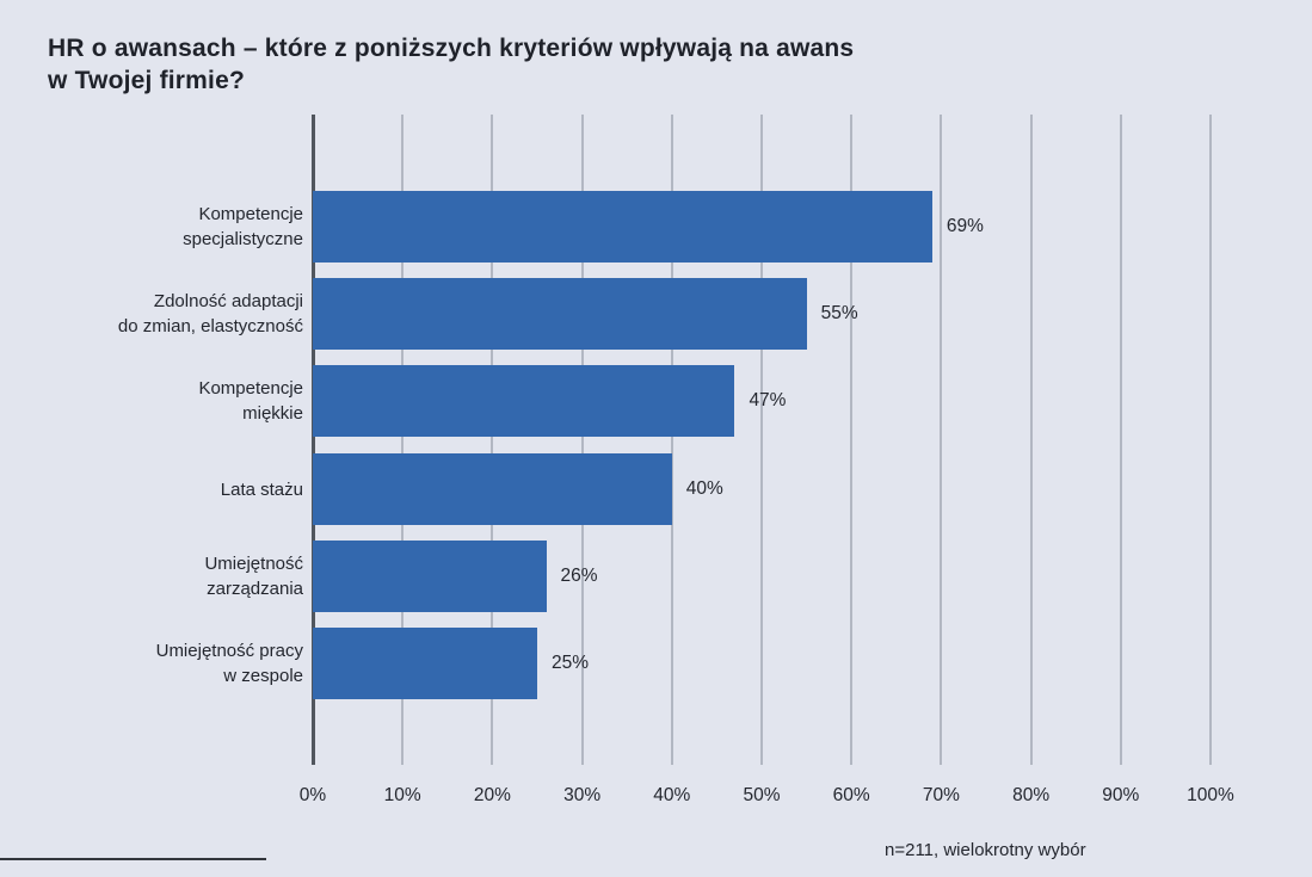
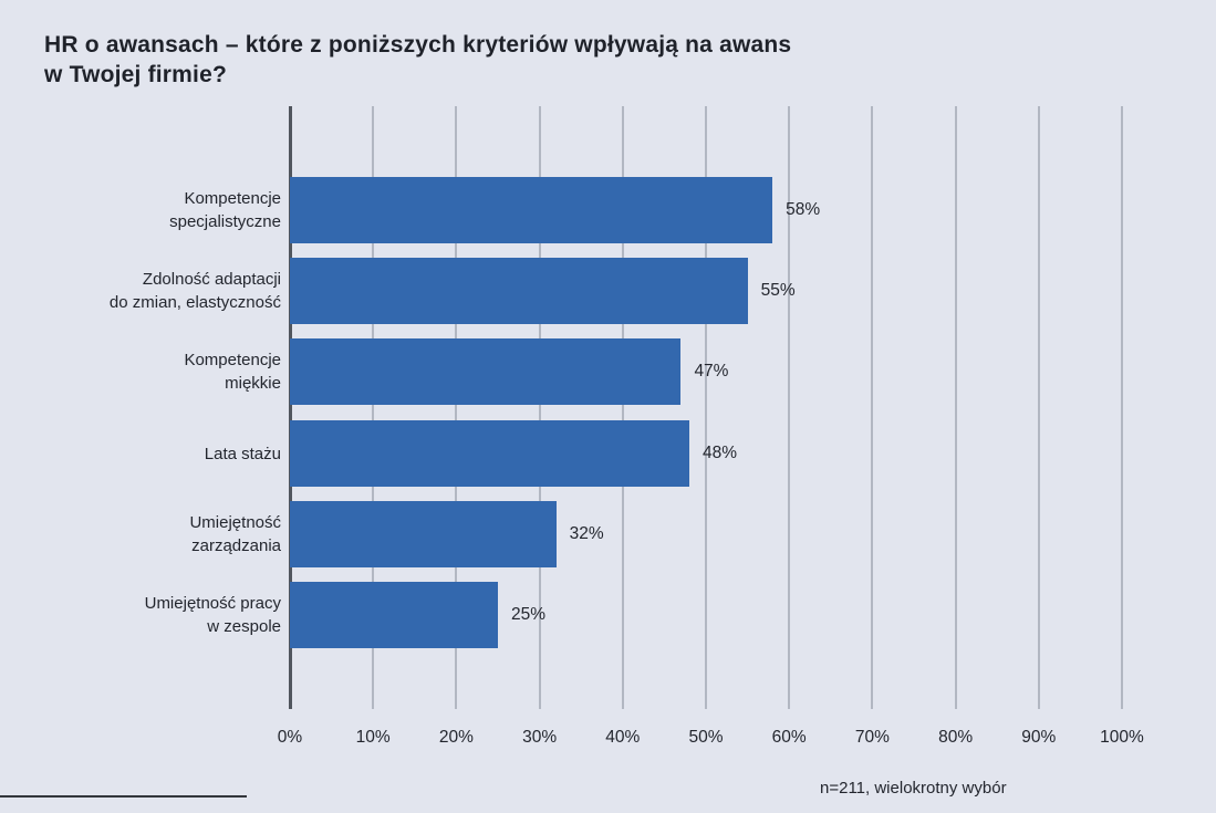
Kompetencje specjalistyczne: 69% -> 58%
Lata stażu: 40% -> 48%
Umiejętność zarządzania: 26% -> 32%
